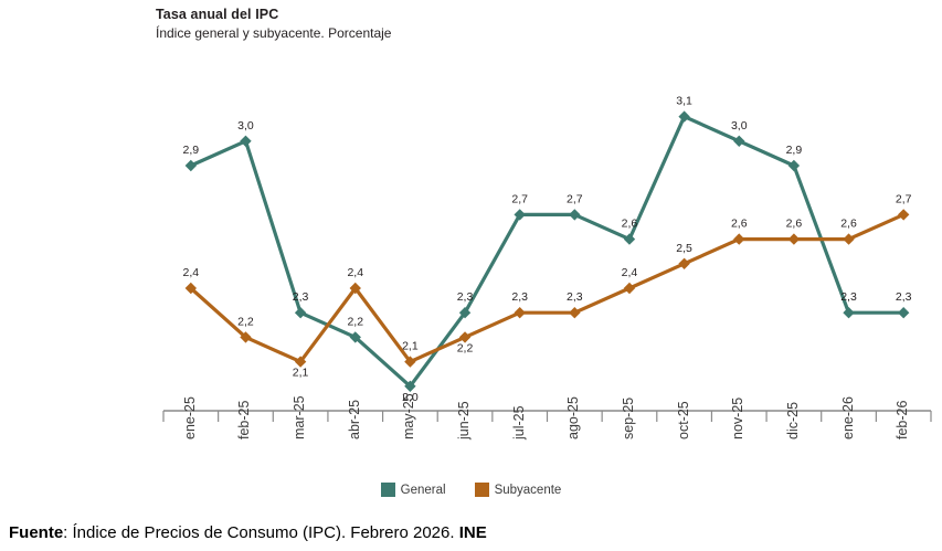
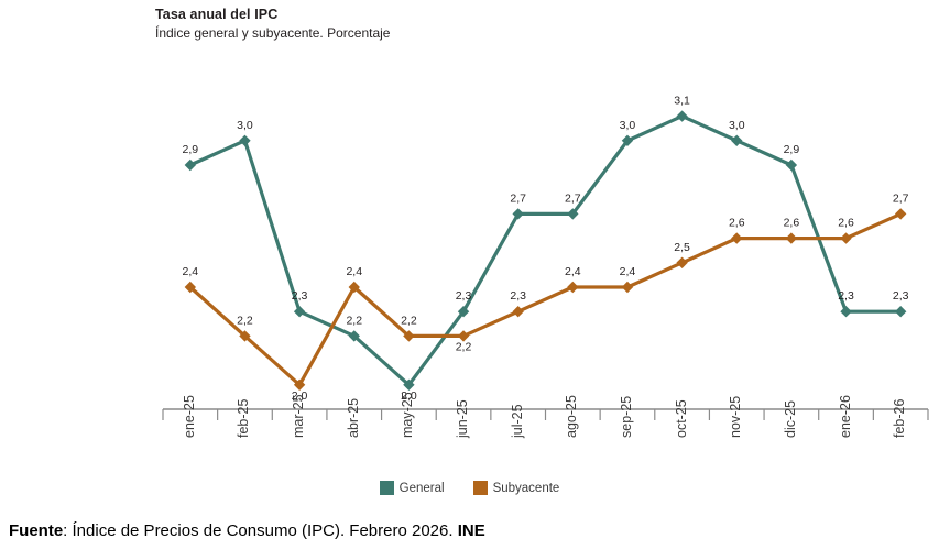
Subyacente/mar-25: 2,1 -> 2,0
Subyacente/may-25: 2,1 -> 2,2
Subyacente/ago-25: 2,3 -> 2,4
General/sep-25: 2,6 -> 3,0
